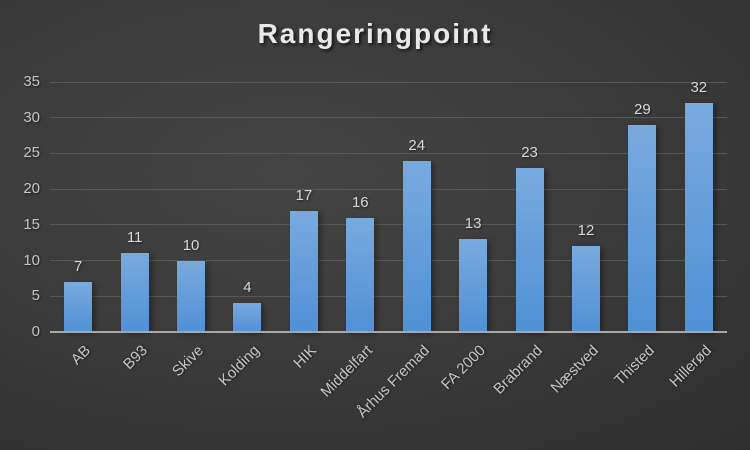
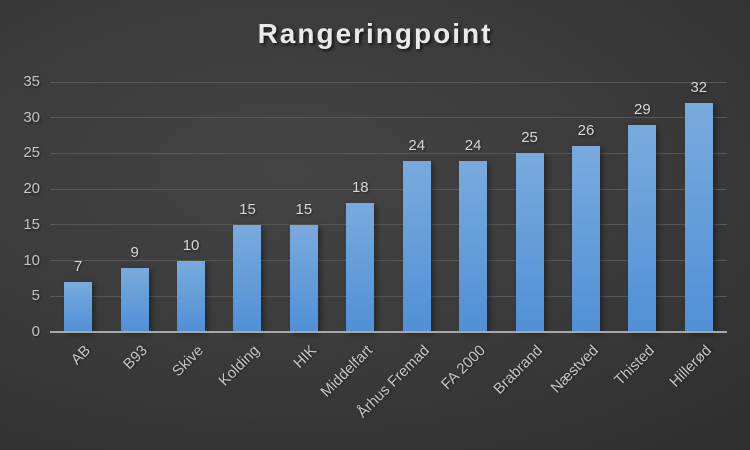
B93: 11 -> 9
Kolding: 4 -> 15
HIK: 17 -> 15
Middelfart: 16 -> 18
FA 2000: 13 -> 24
Brabrand: 23 -> 25
Næstved: 12 -> 26
